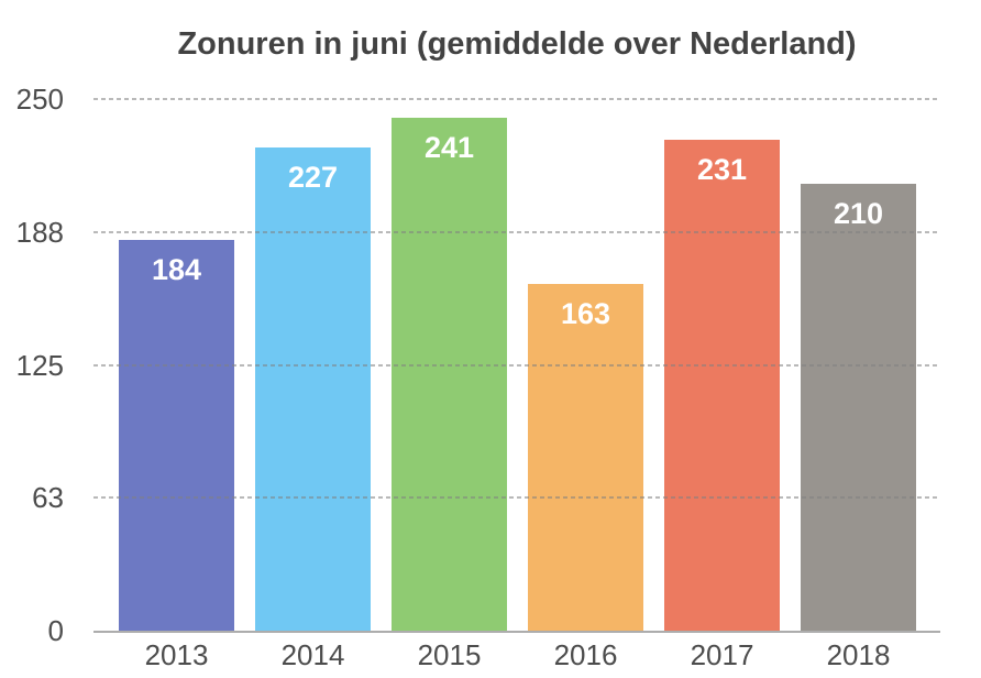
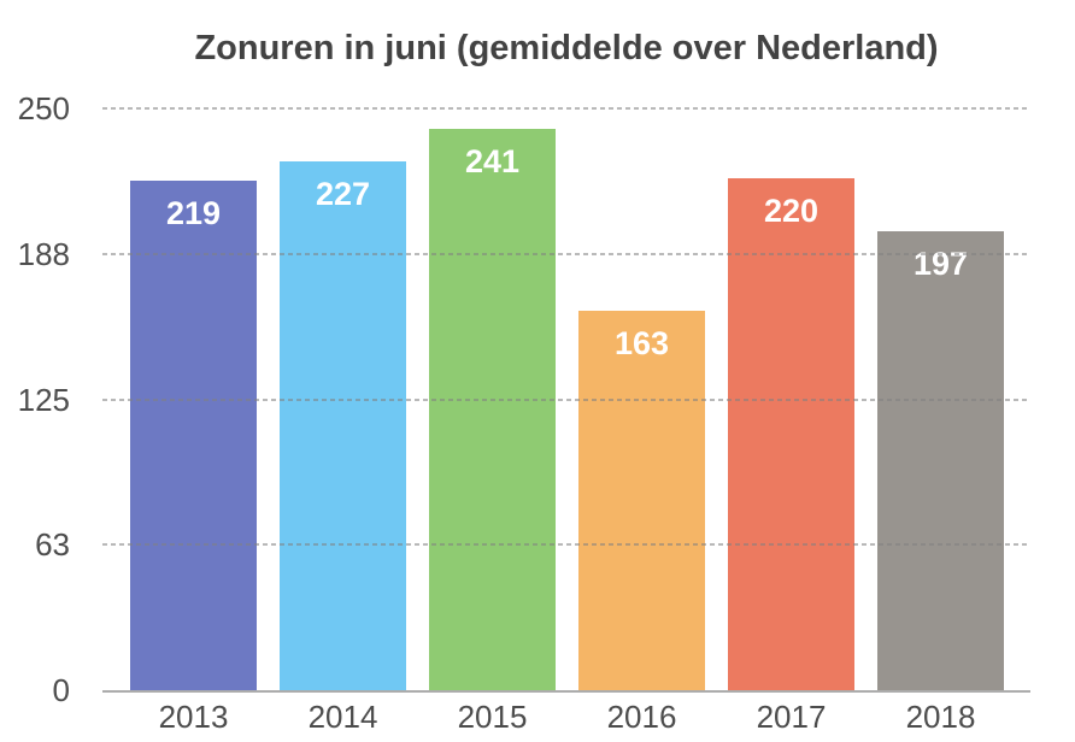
2013: 184 -> 219
2017: 231 -> 220
2018: 210 -> 197
